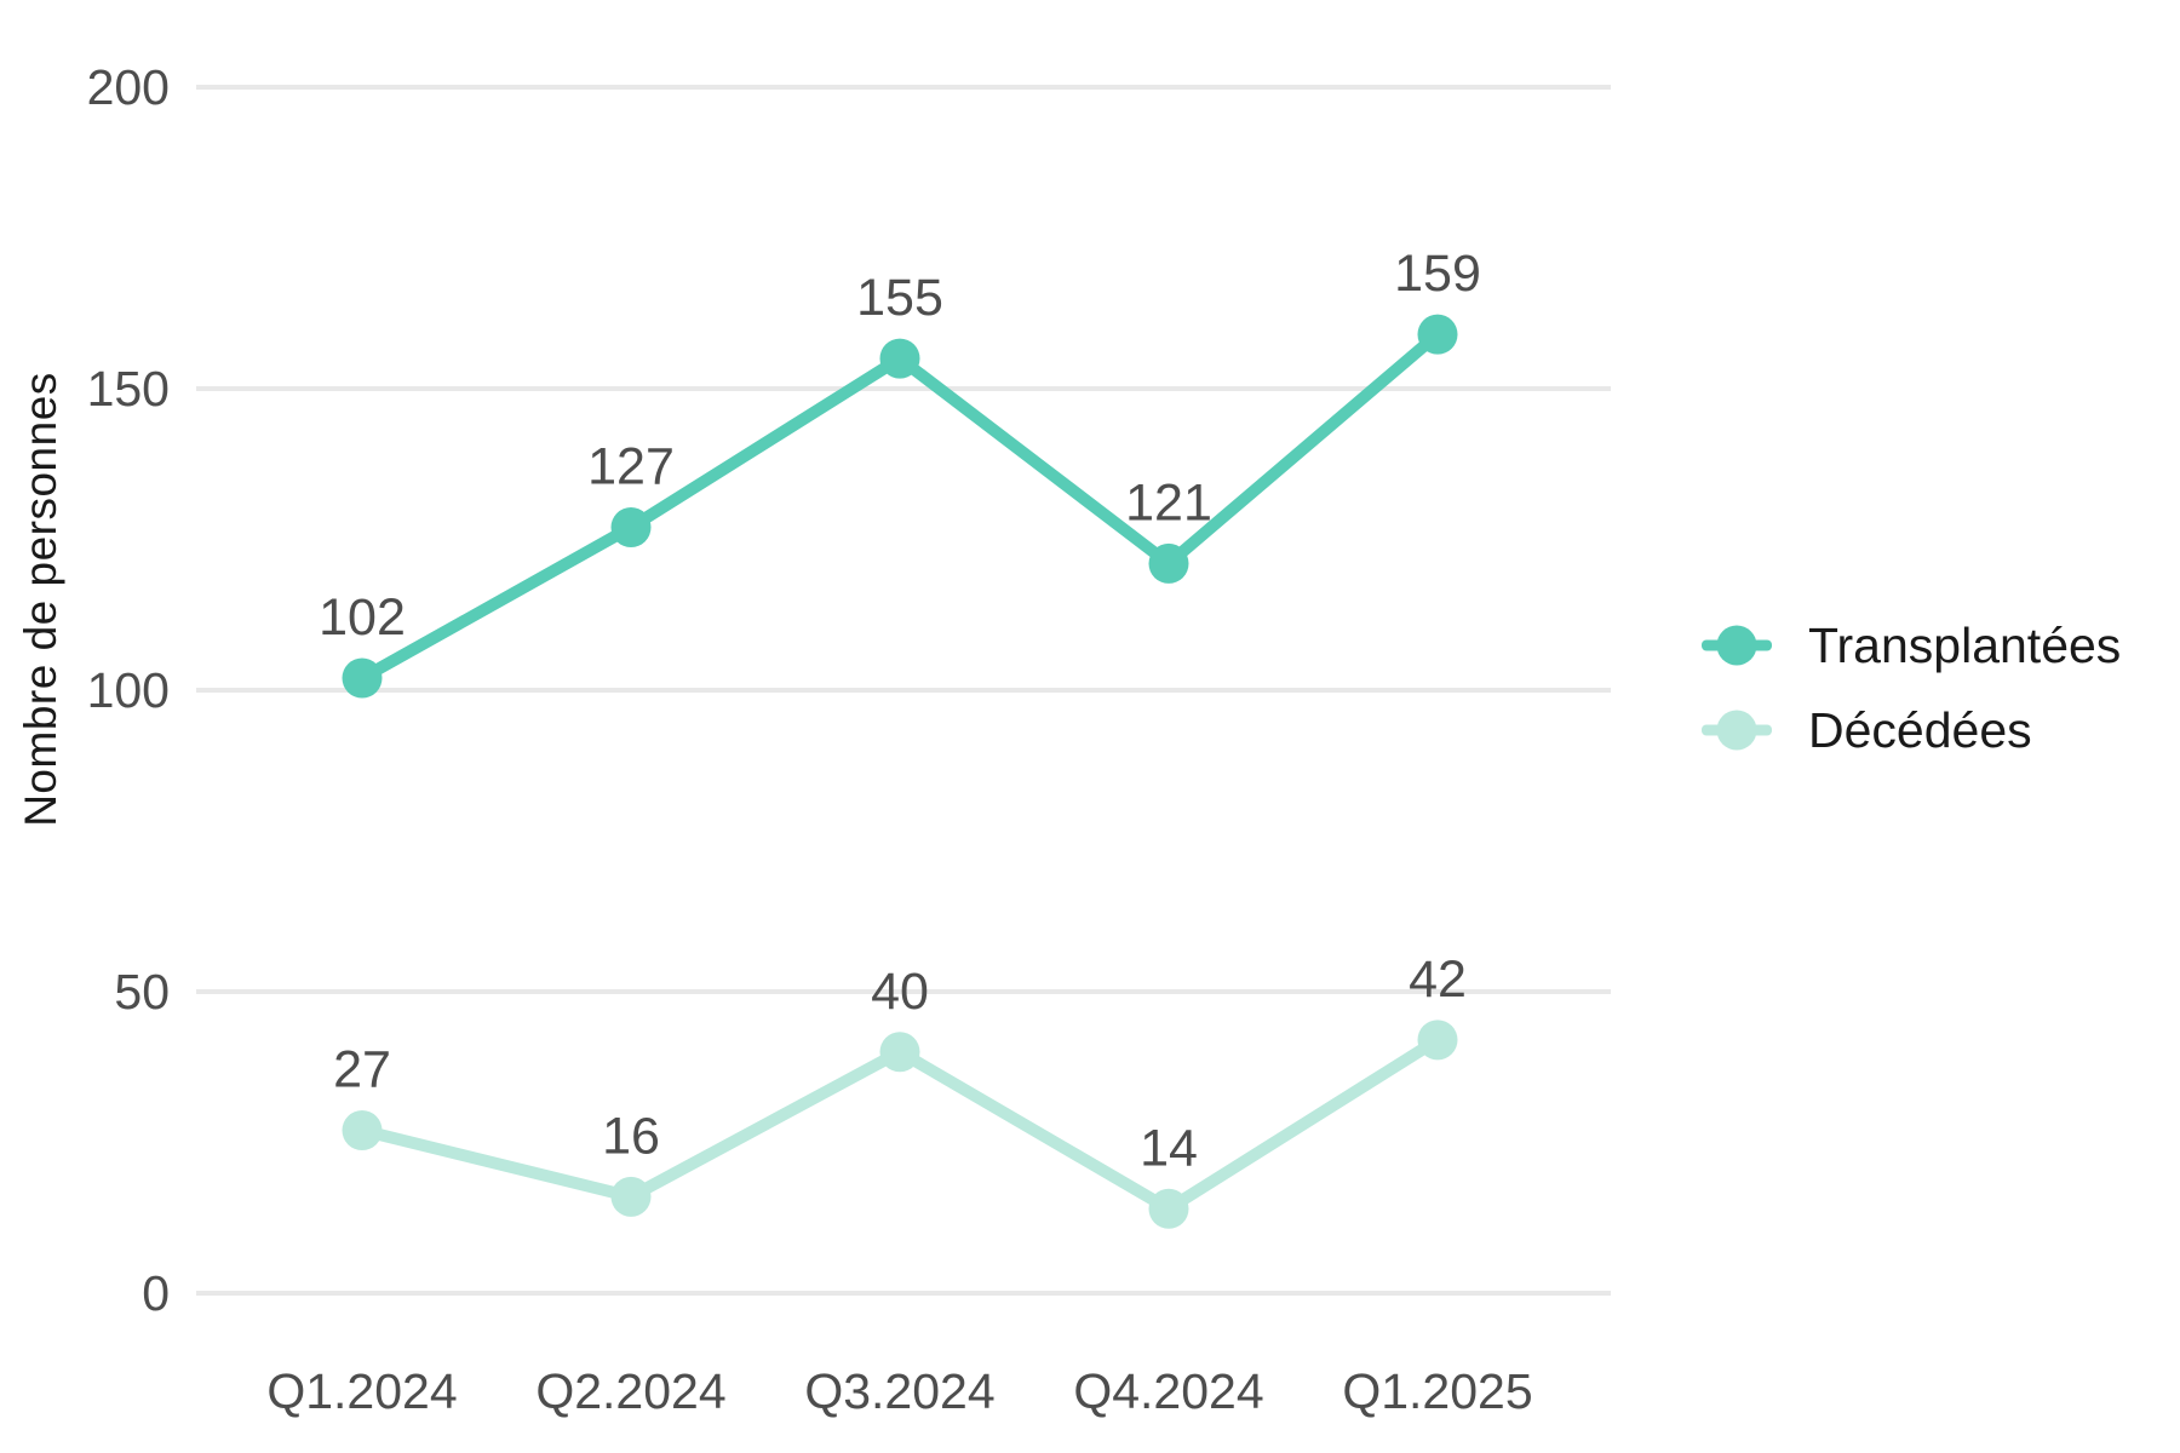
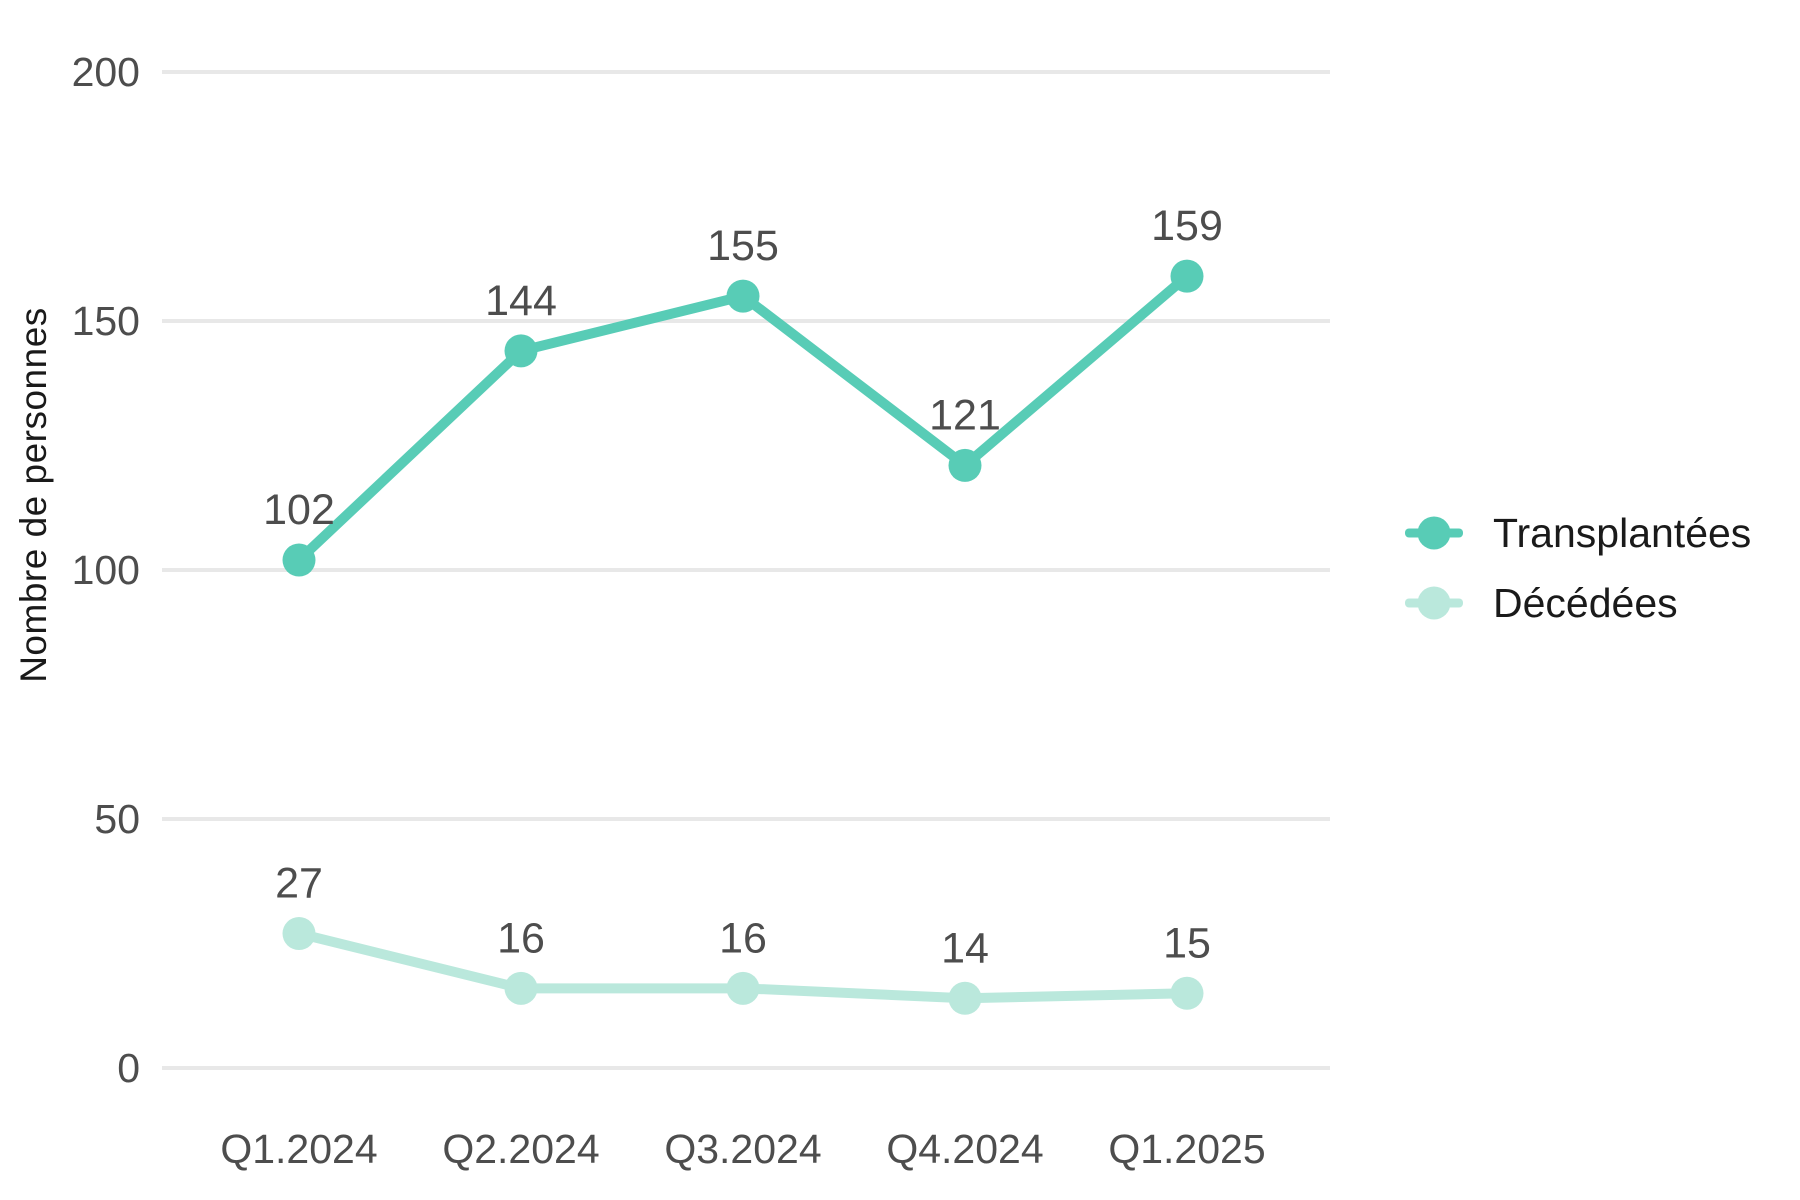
Transplantées/Q2.2024: 127 -> 144
Décédées/Q3.2024: 40 -> 16
Décédées/Q1.2025: 42 -> 15
